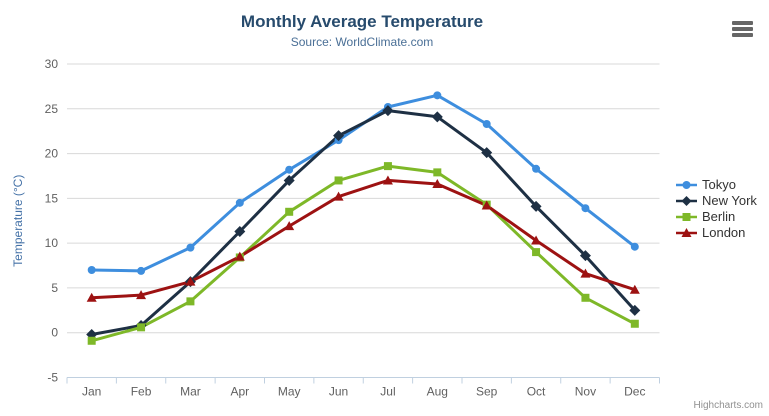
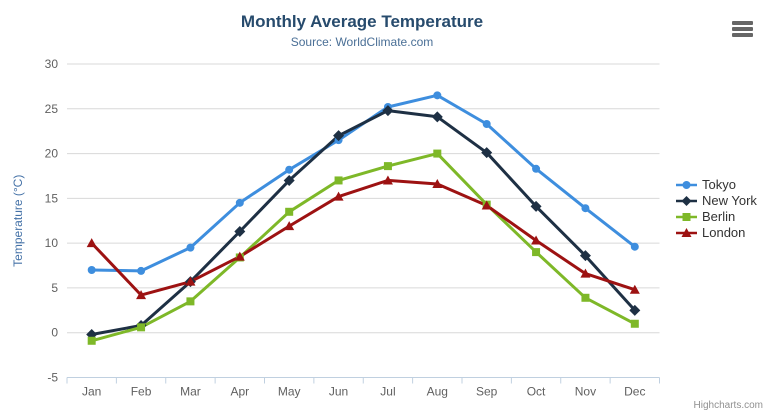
London/Jan: 4 -> 10
Berlin/Aug: 18 -> 20
